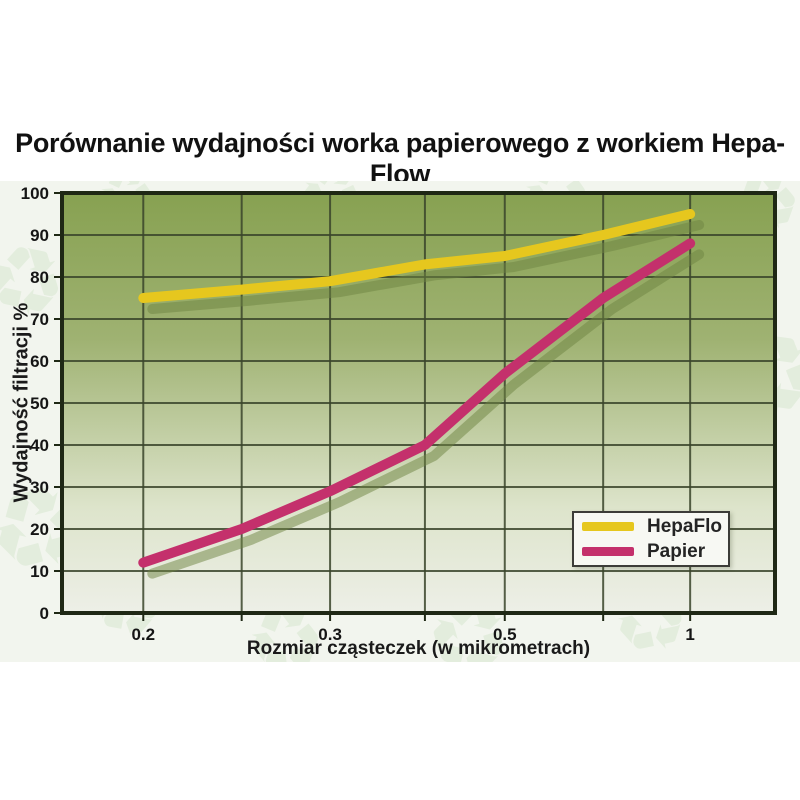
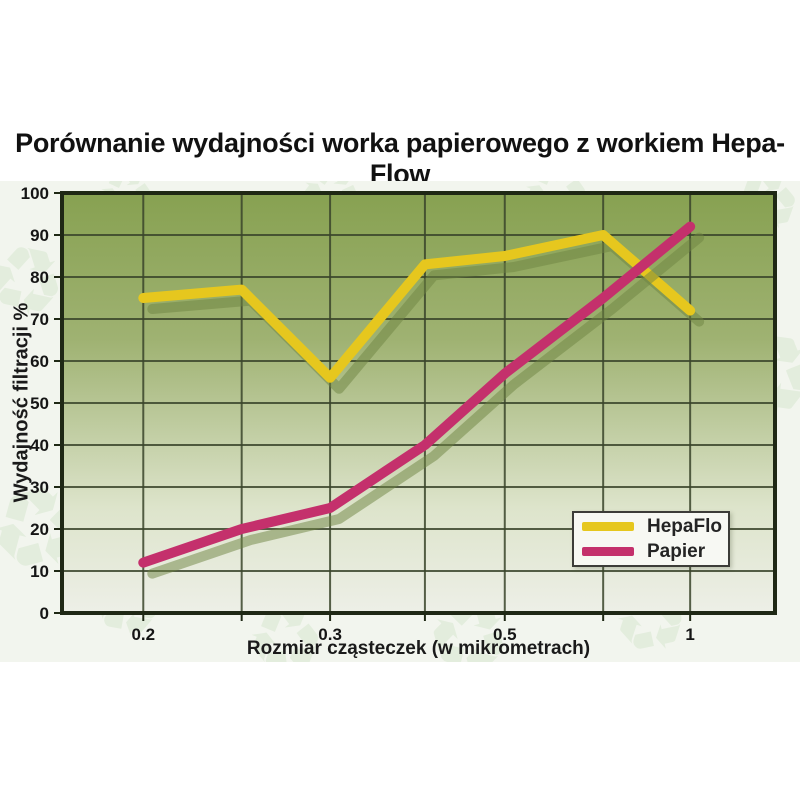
HepaFlo/0.3: 79 -> 56
Papier/0.3: 29 -> 25
HepaFlo/1: 95 -> 72
Papier/1: 88 -> 92
